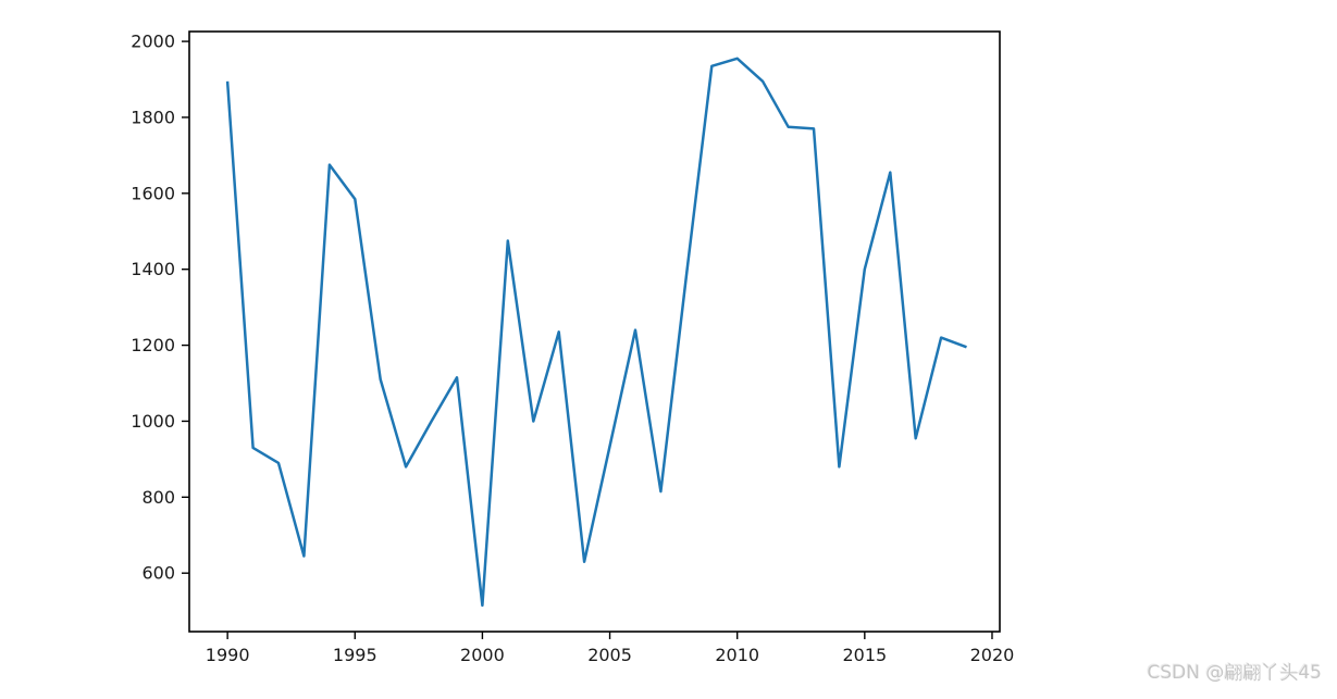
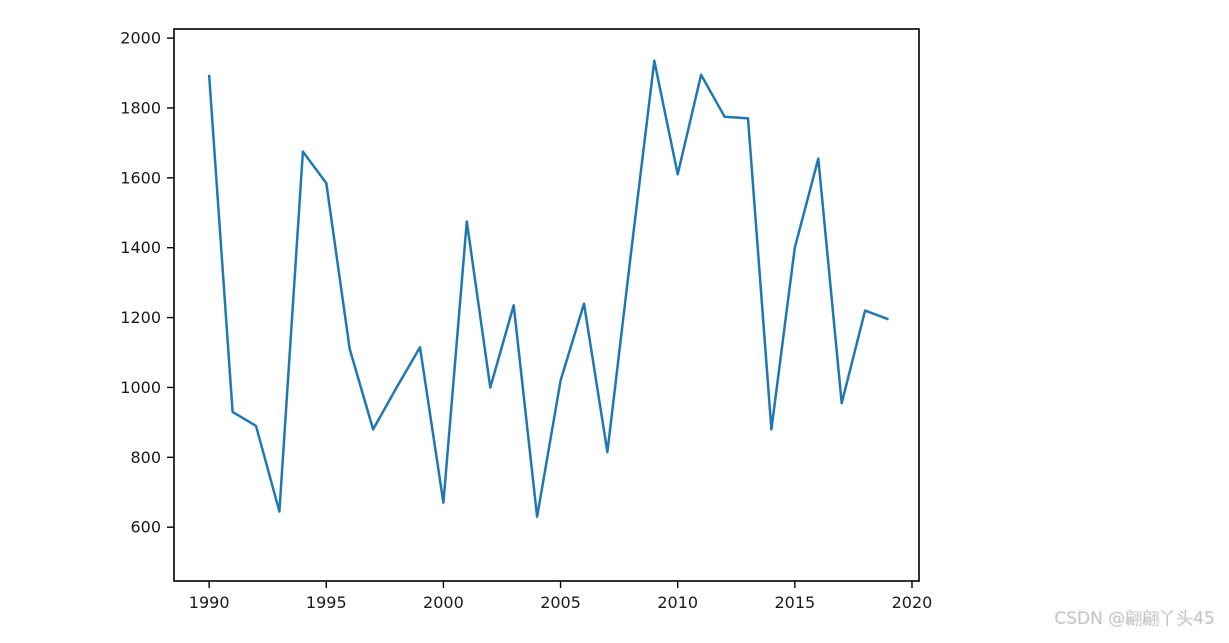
2000: 520 -> 670
2005: 940 -> 1020
2010: 1960 -> 1610
